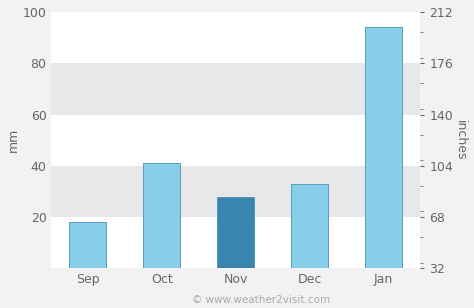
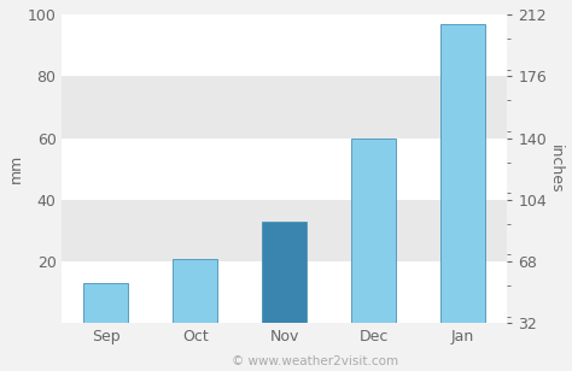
Sep: 18 -> 13
Oct: 41 -> 21
Nov: 28 -> 33
Dec: 33 -> 60
Jan: 94 -> 97
